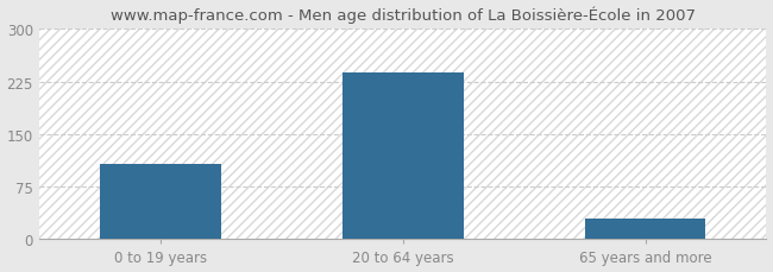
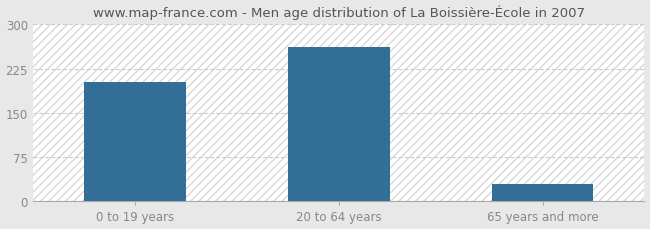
0 to 19 years: 108 -> 202
20 to 64 years: 238 -> 262
